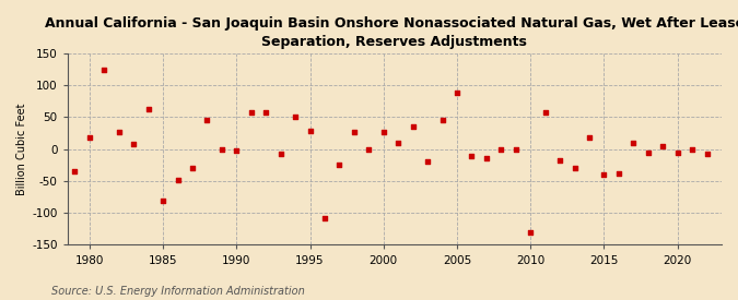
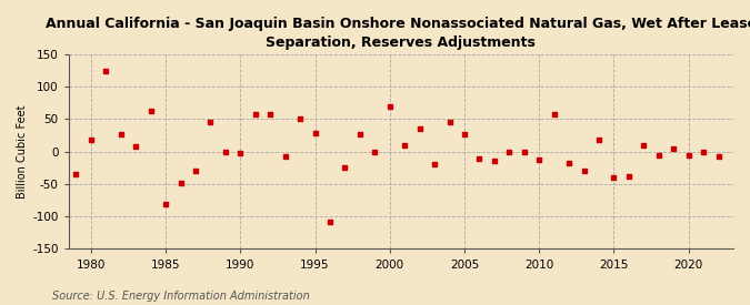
2000: 26 -> 70
2005: 88 -> 27
2010: -130 -> -12
